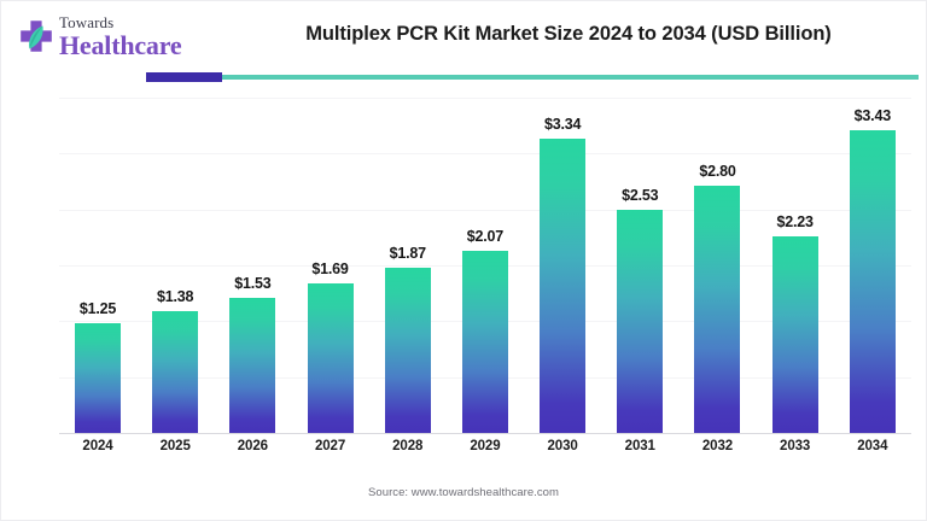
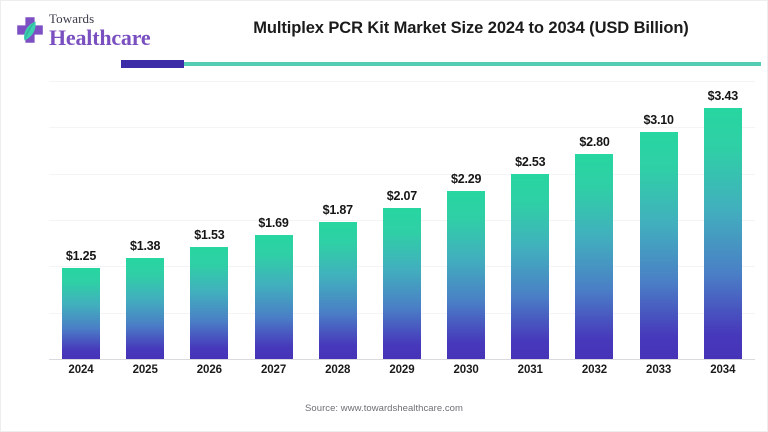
2030: $3.34 -> $2.29
2033: $2.23 -> $3.10
